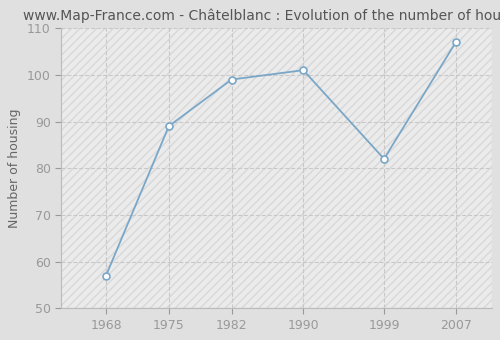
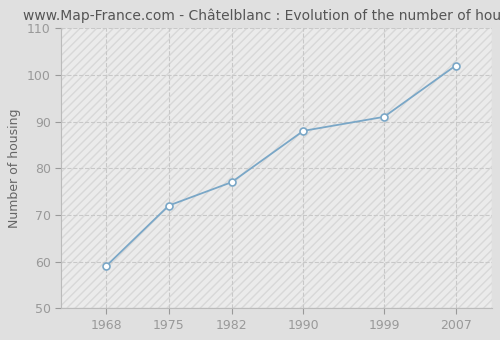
1968: 57 -> 59
1975: 89 -> 72
1982: 99 -> 77
1990: 101 -> 88
1999: 82 -> 91
2007: 107 -> 102
